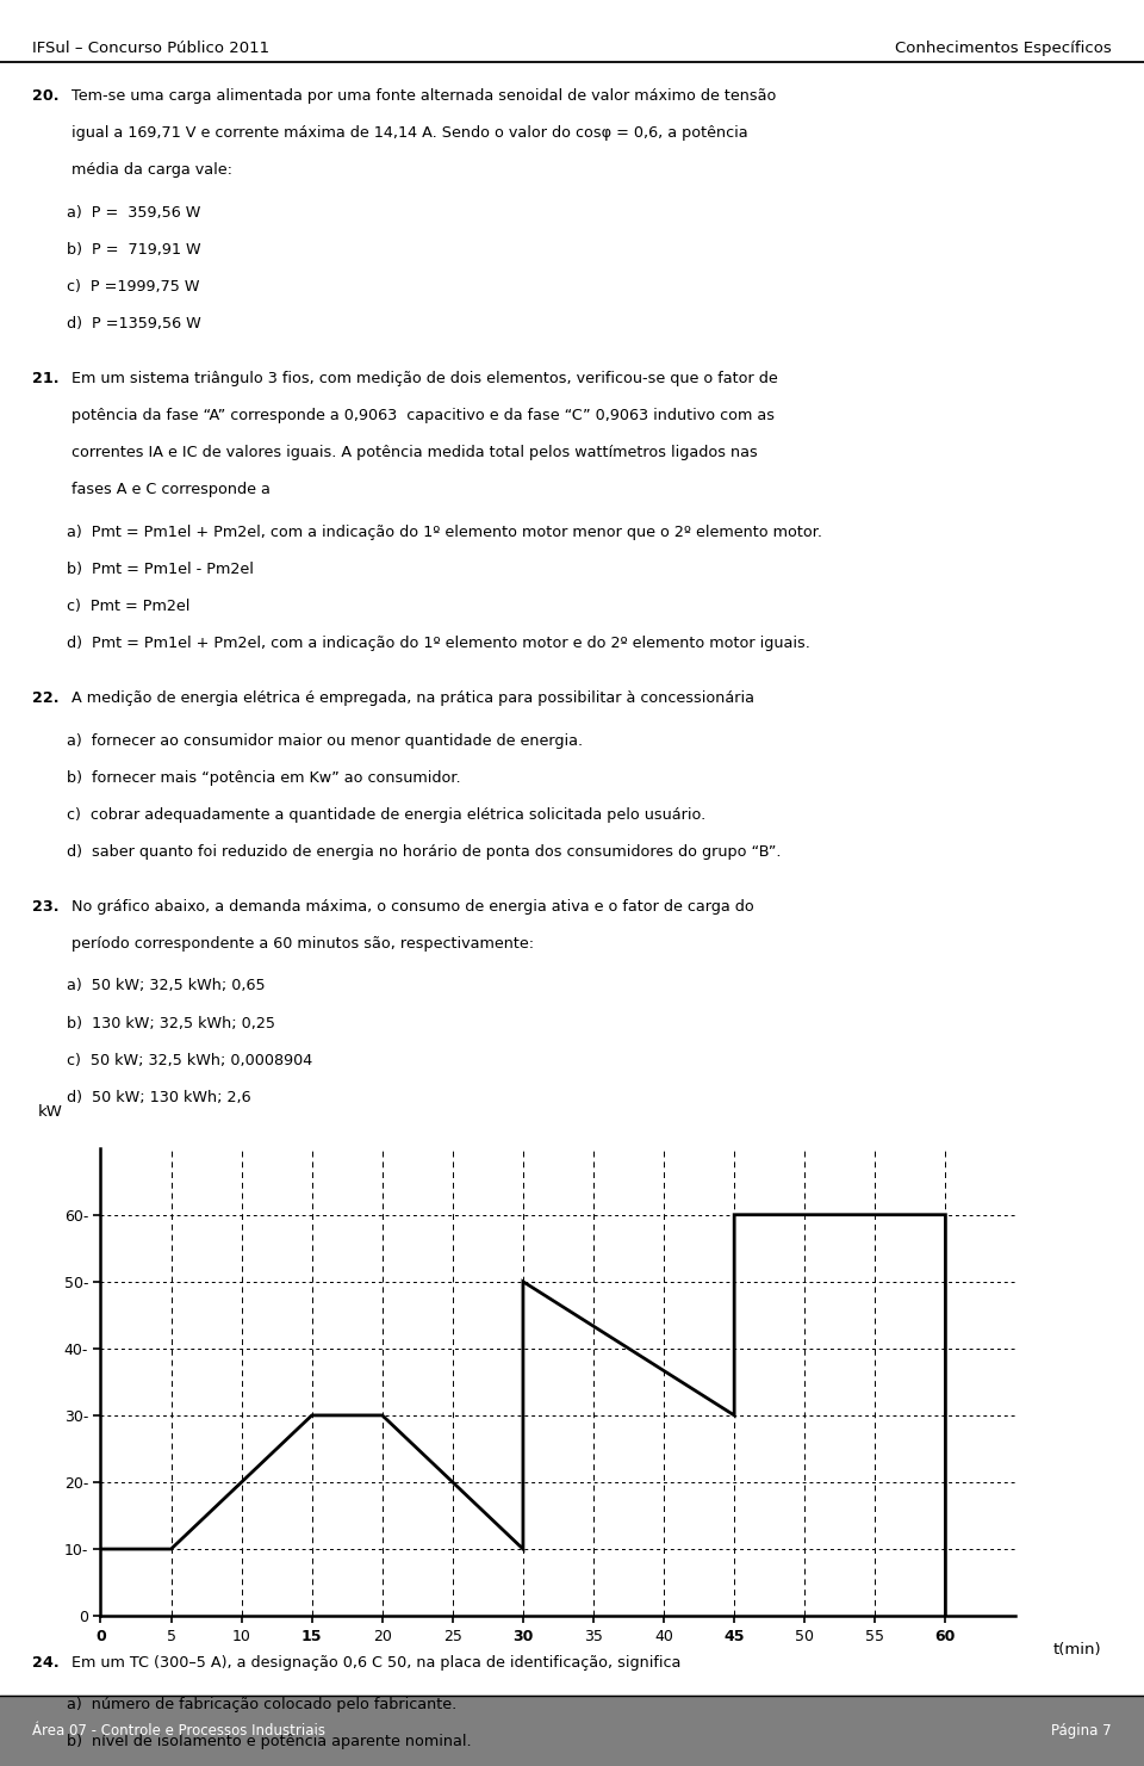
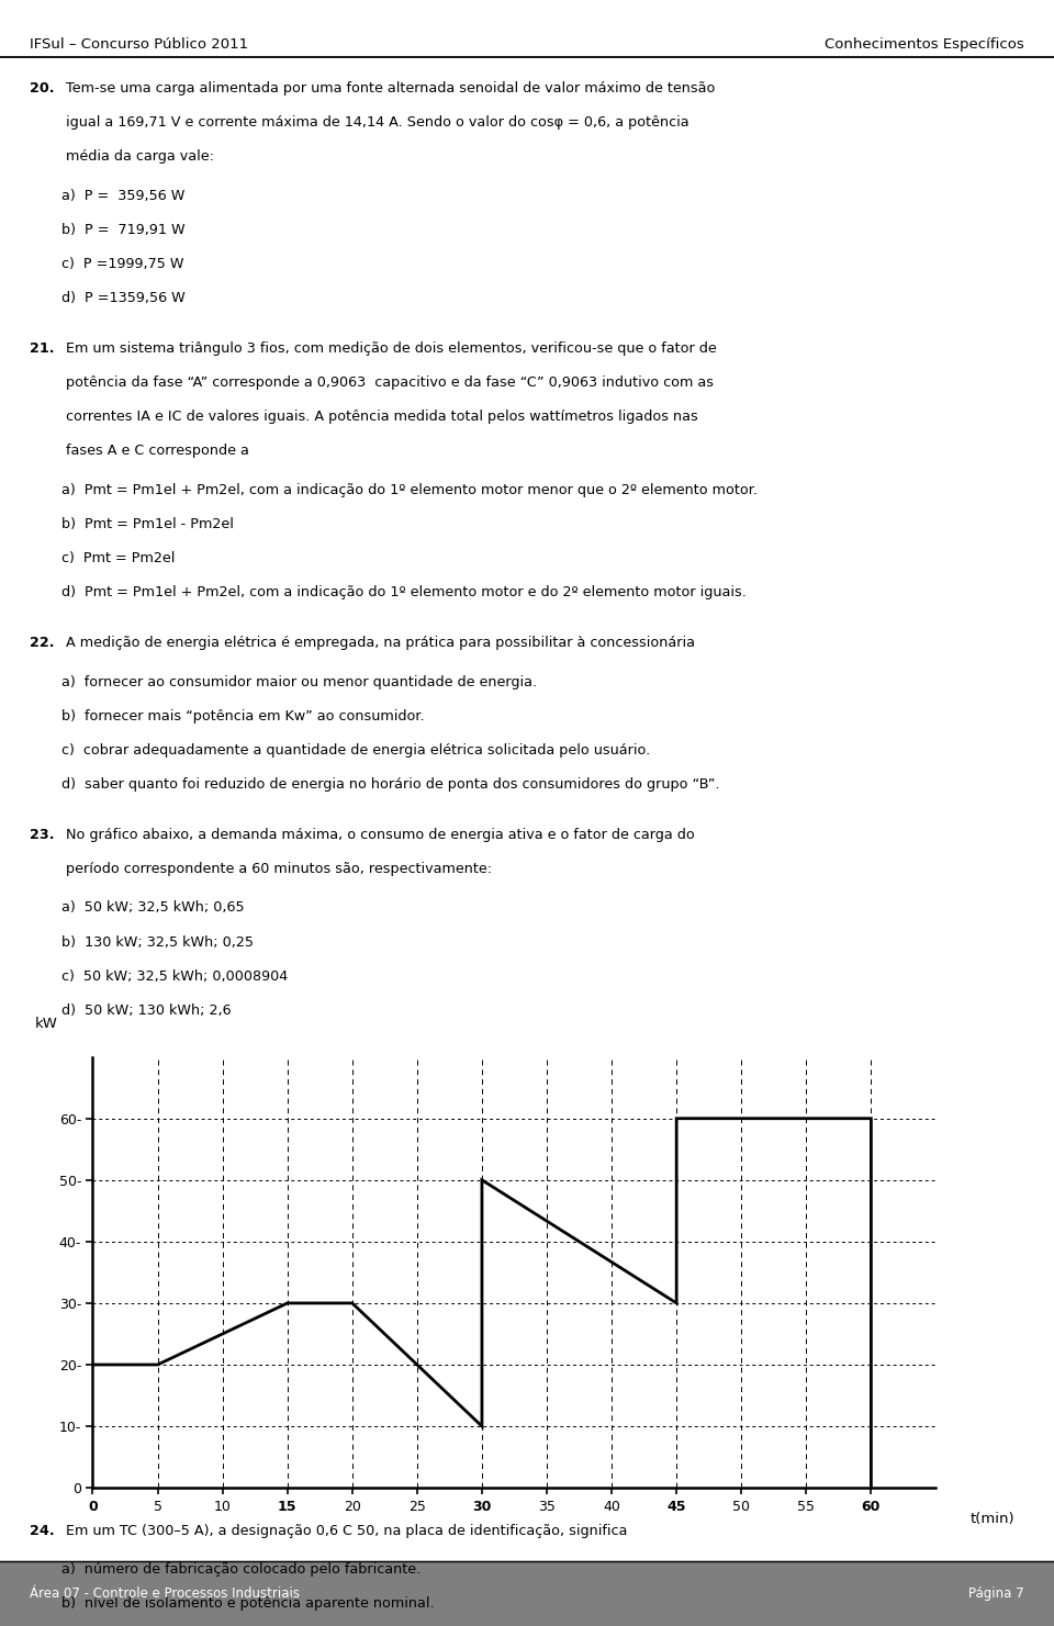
0: 10- -> 20-
5: 10- -> 20-
